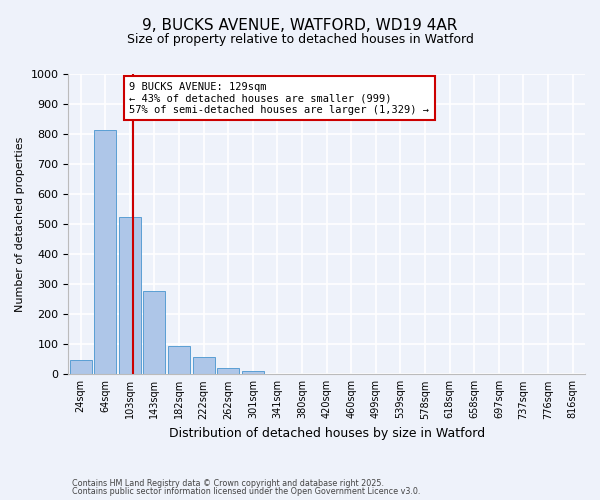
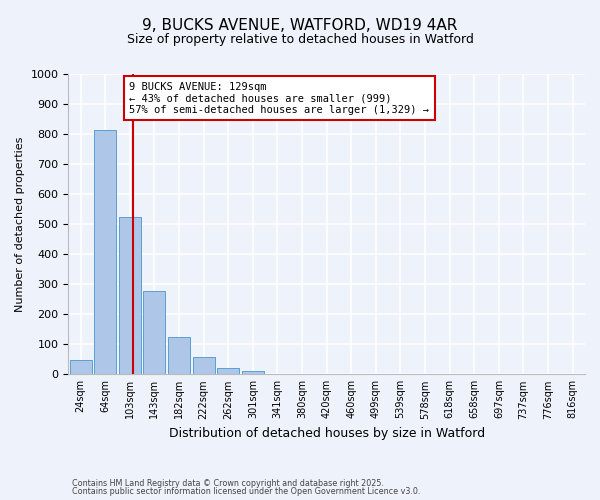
182sqm: 95 -> 125
